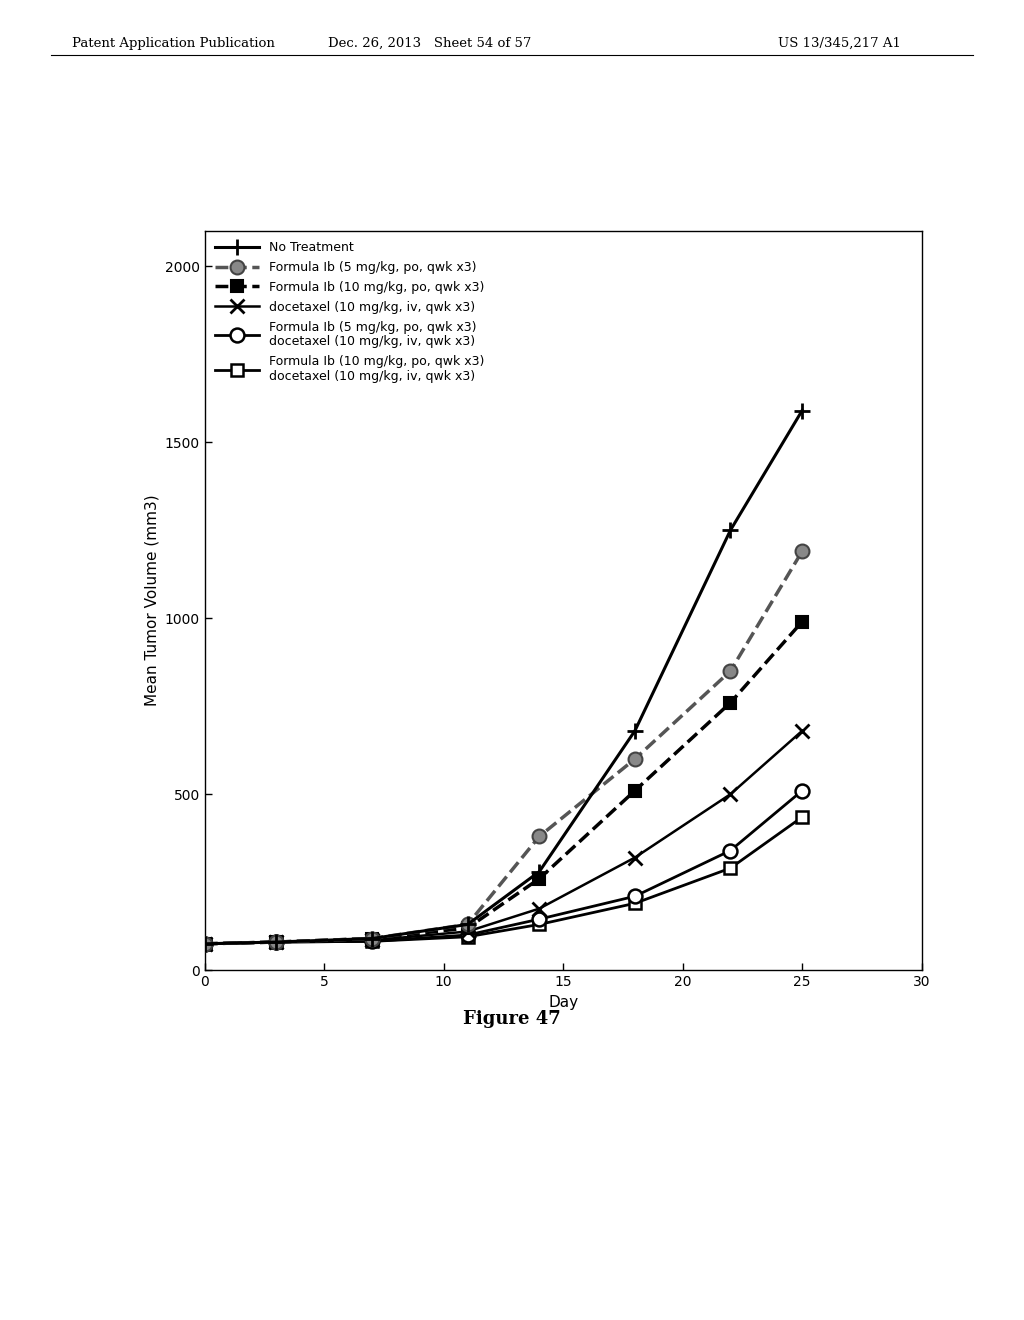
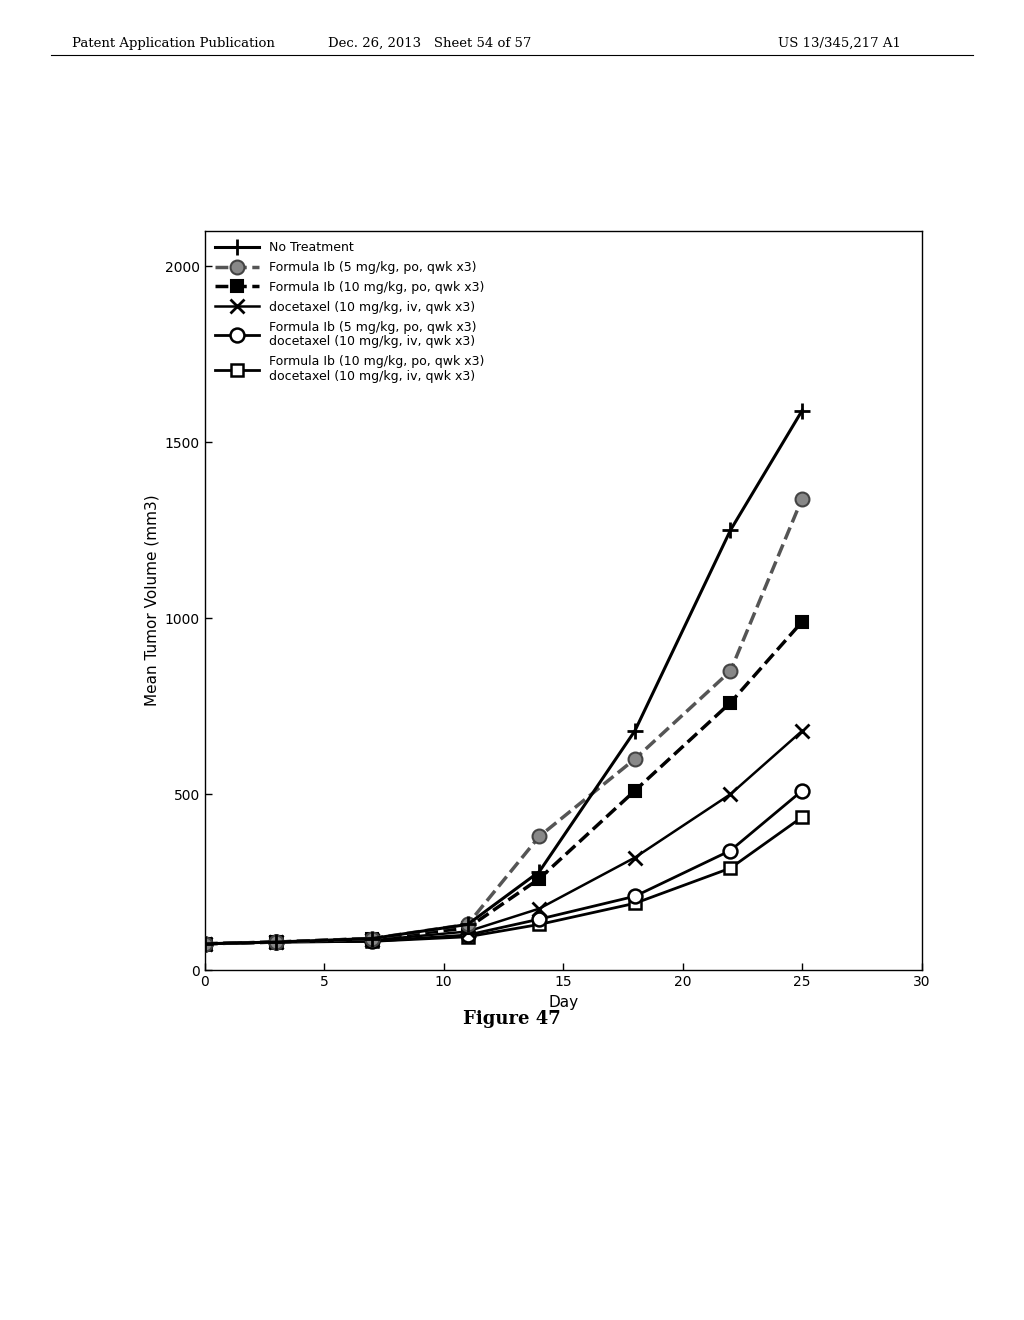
Formula Ib (5 mg/kg, po, qwk x3)/25: 1190 -> 1340
